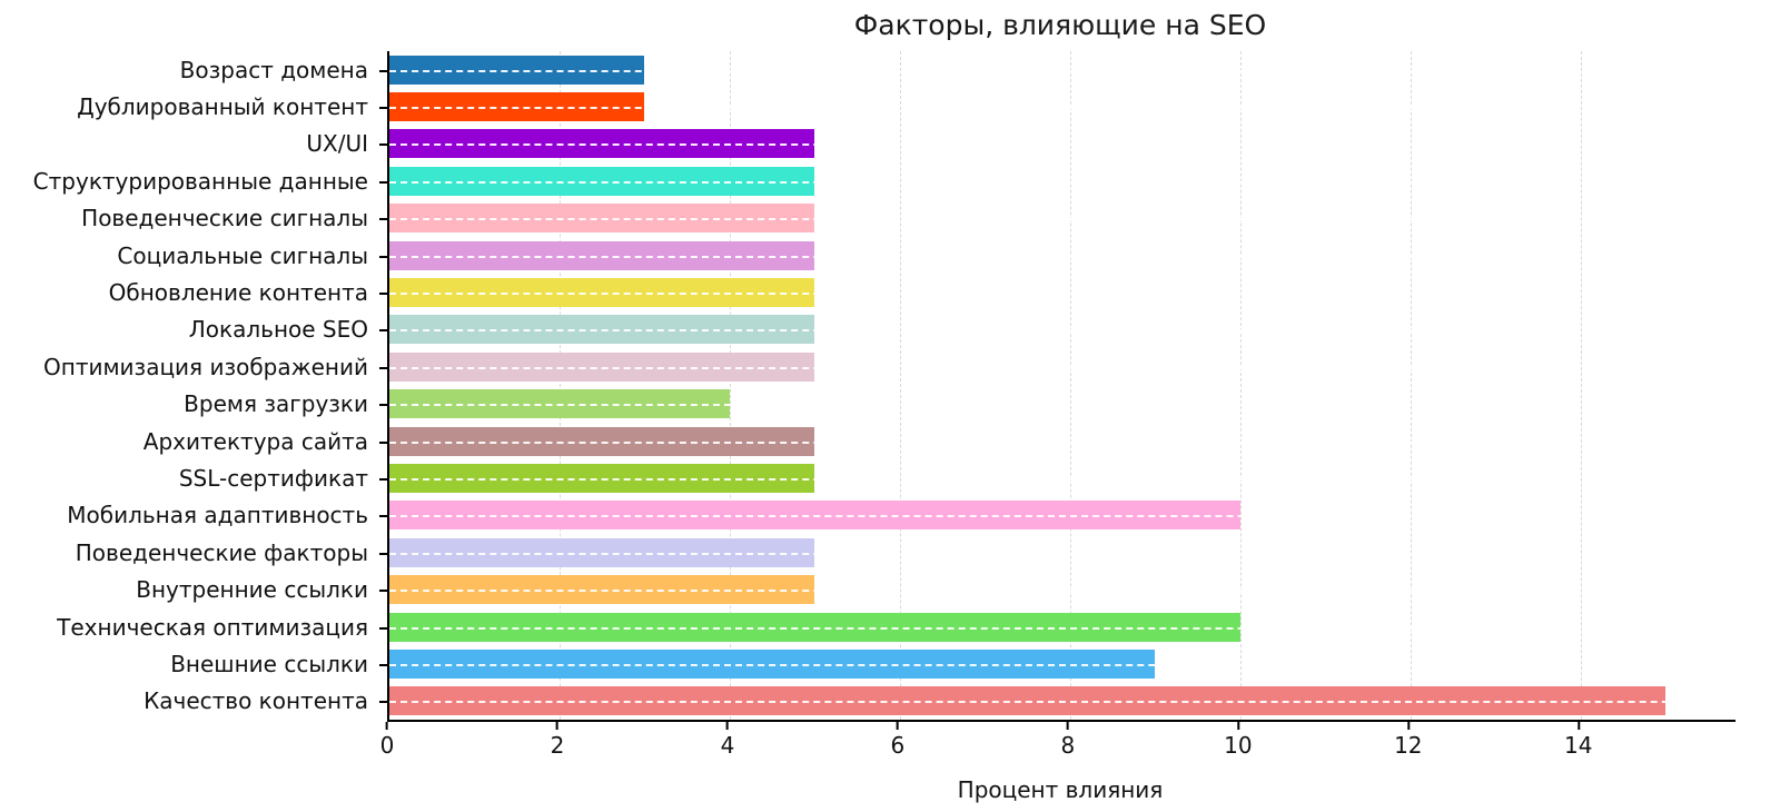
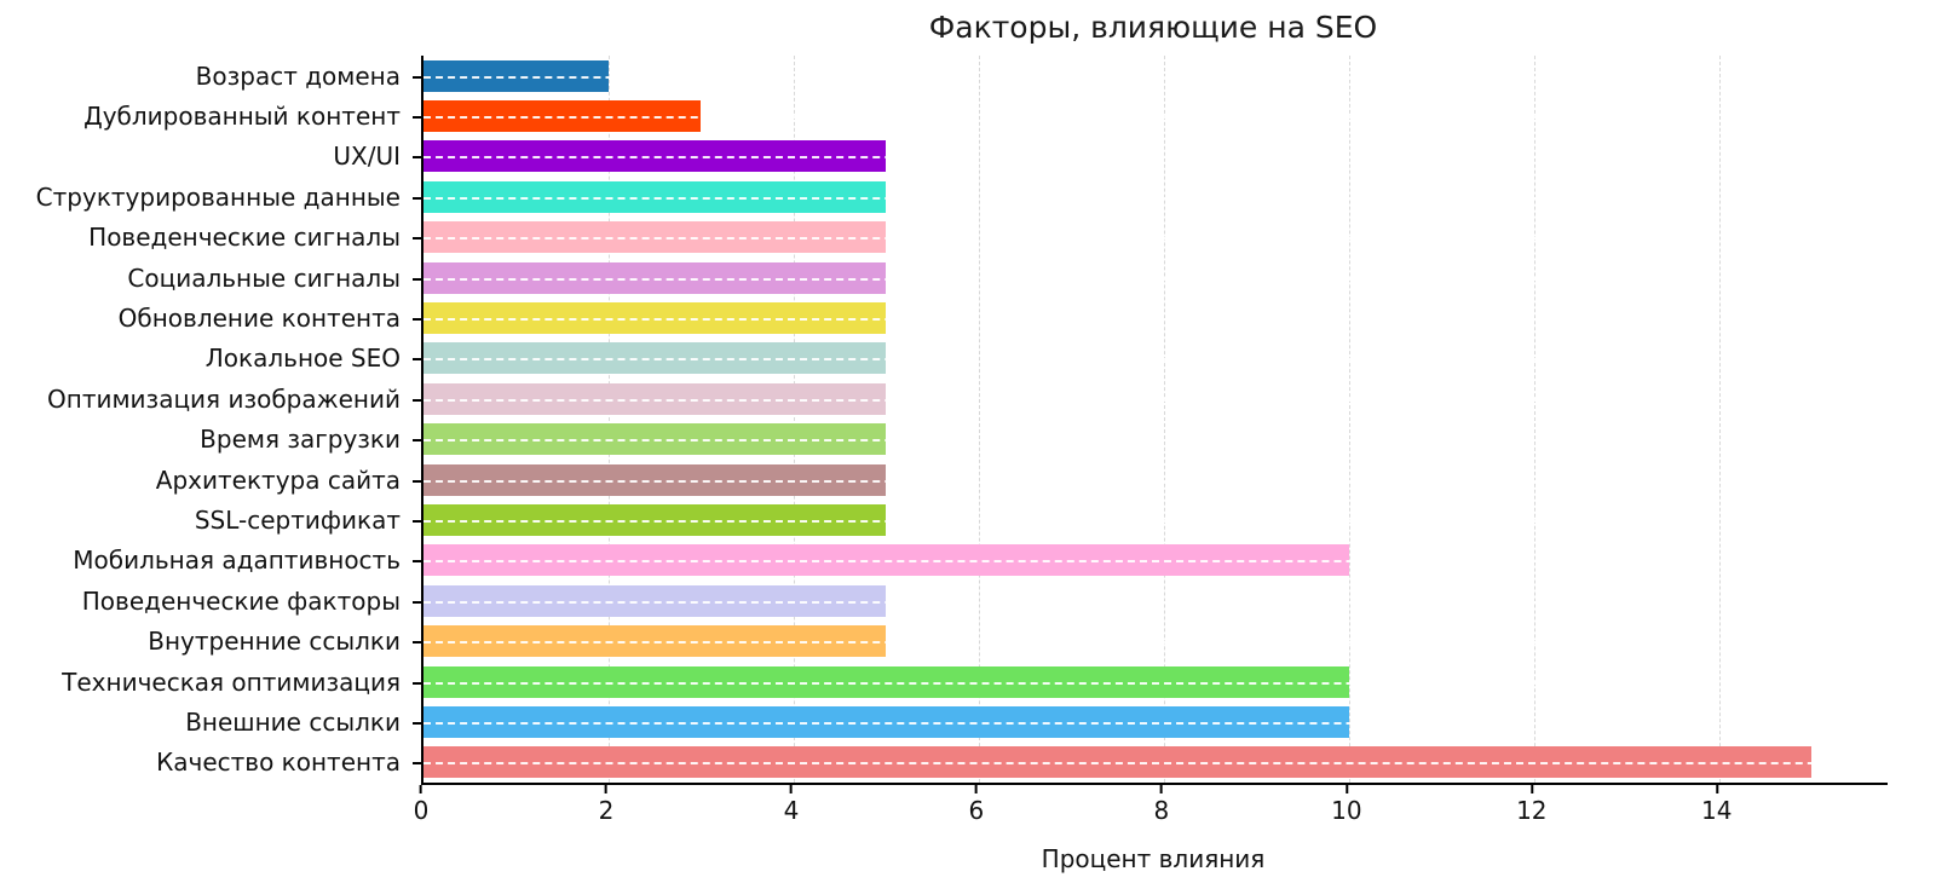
Возраст домена: 3 -> 2
Время загрузки: 4 -> 5
Внешние ссылки: 9 -> 10
